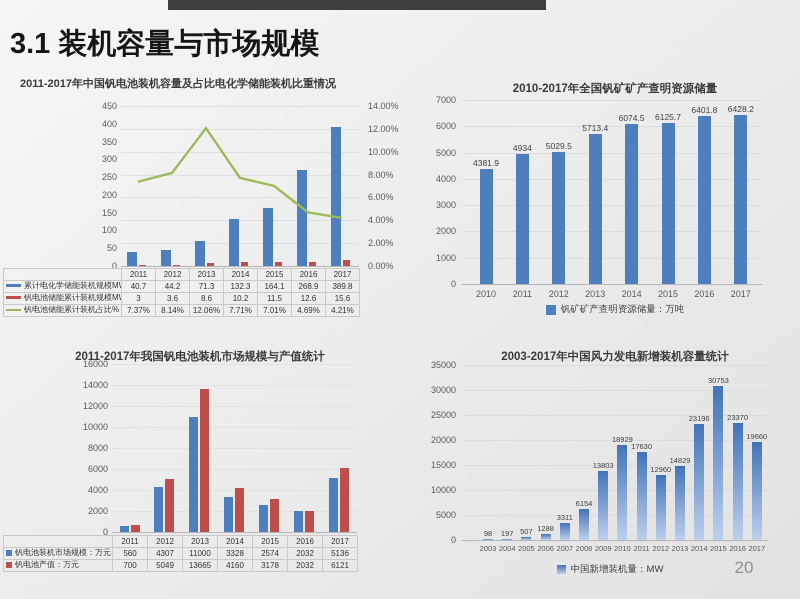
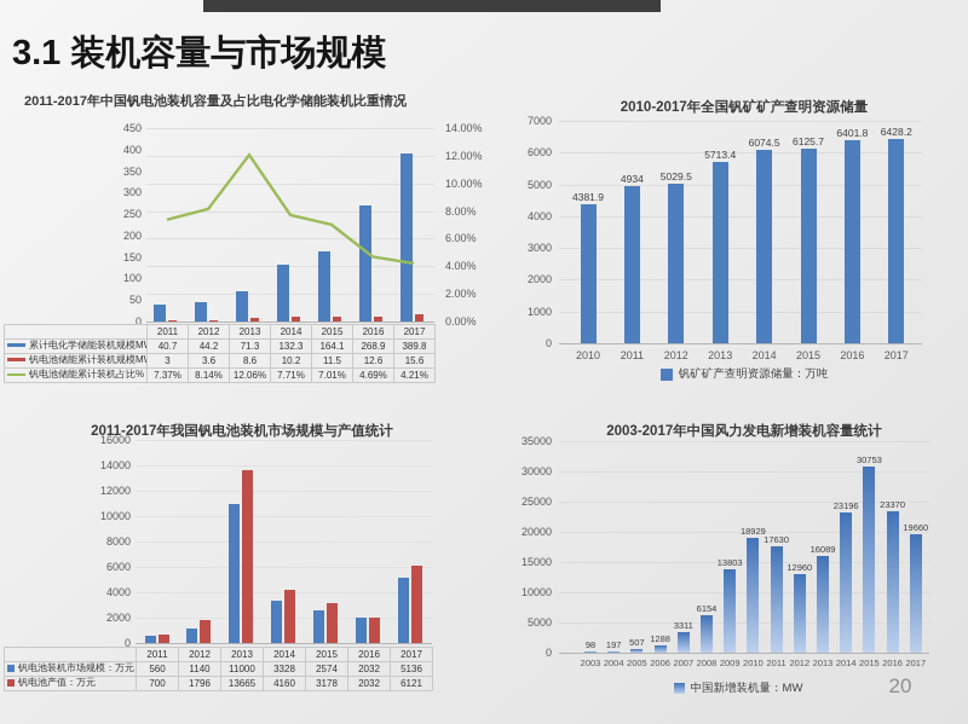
2011-2017年我国钒电池装机市场规模与产值统计/钒电池装机市场规模：万元/2012: 4307 -> 1140
2011-2017年我国钒电池装机市场规模与产值统计/钒电池产值：万元/2012: 5049 -> 1796
2003-2017年中国风力发电新增装机容量统计/2013: 14829 -> 16089
